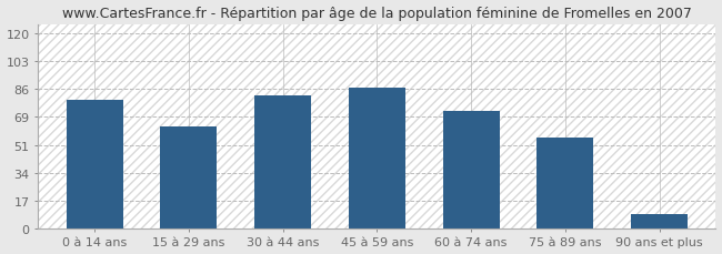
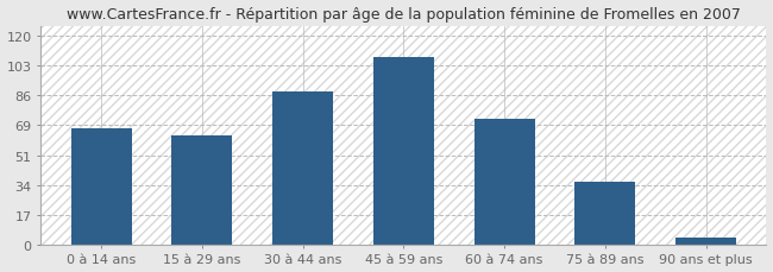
0 à 14 ans: 79 -> 67
30 à 44 ans: 82 -> 88
45 à 59 ans: 87 -> 108
75 à 89 ans: 56 -> 36
90 ans et plus: 9 -> 4
